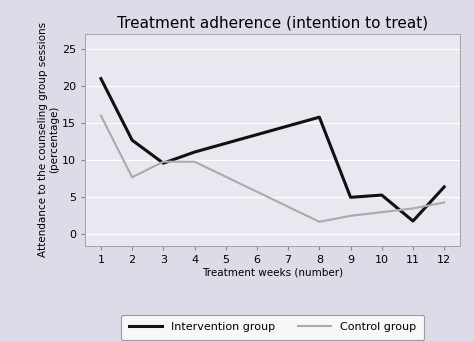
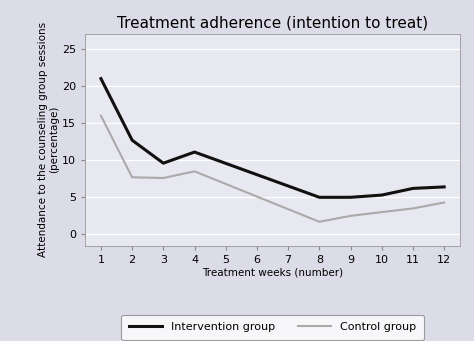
Control group/3: 9.8 -> 7.6
Control group/4: 9.8 -> 8.5
Intervention group/8: 15.8 -> 5.0
Intervention group/11: 1.8 -> 6.2
